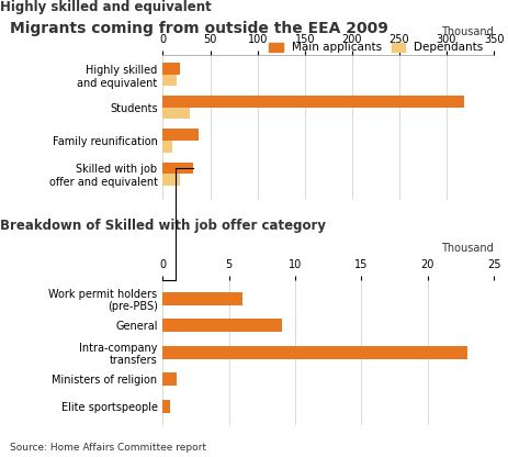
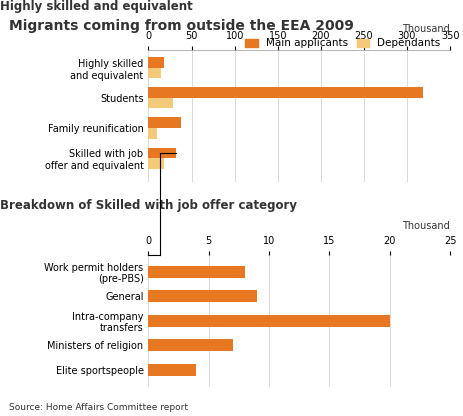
Work permit holders (pre-PBS): 6.0 -> 8.0
Intra-company transfers: 23.0 -> 20.0
Ministers of religion: 1.0 -> 7.0
Elite sportspeople: 0.5 -> 3.9
